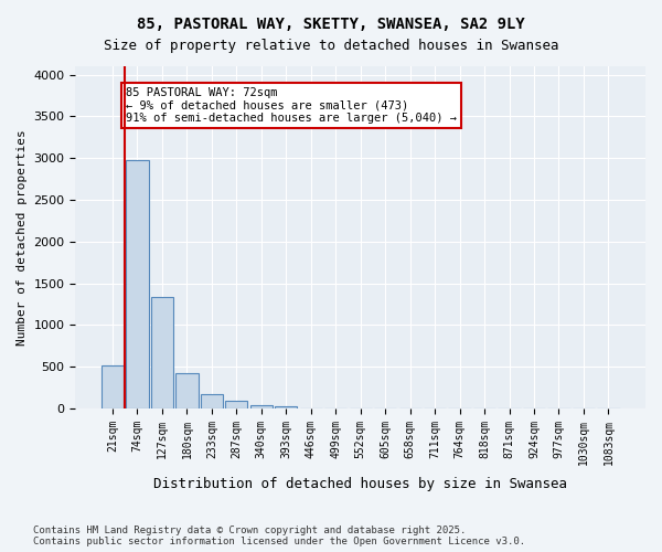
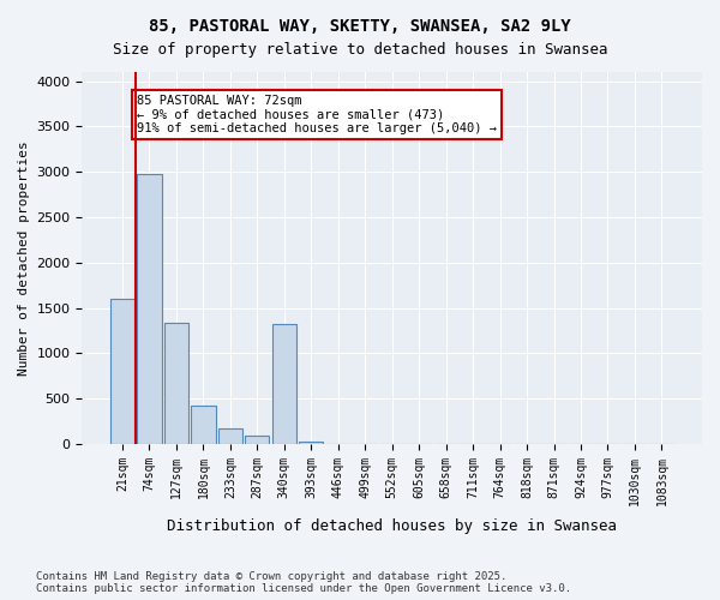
21sqm: 510 -> 1600
340sqm: 40 -> 1320
